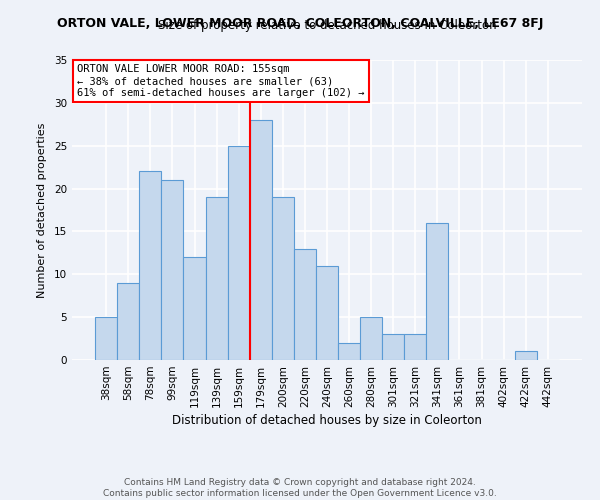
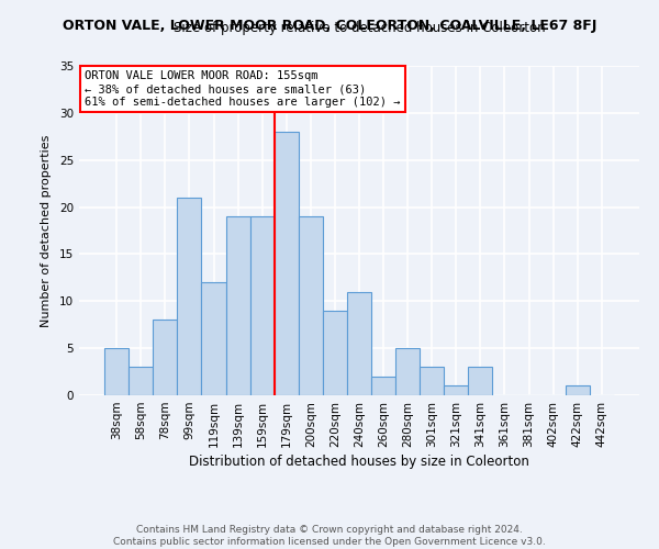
58sqm: 9 -> 3
78sqm: 22 -> 8
159sqm: 25 -> 19
220sqm: 13 -> 9
321sqm: 3 -> 1
341sqm: 16 -> 3
